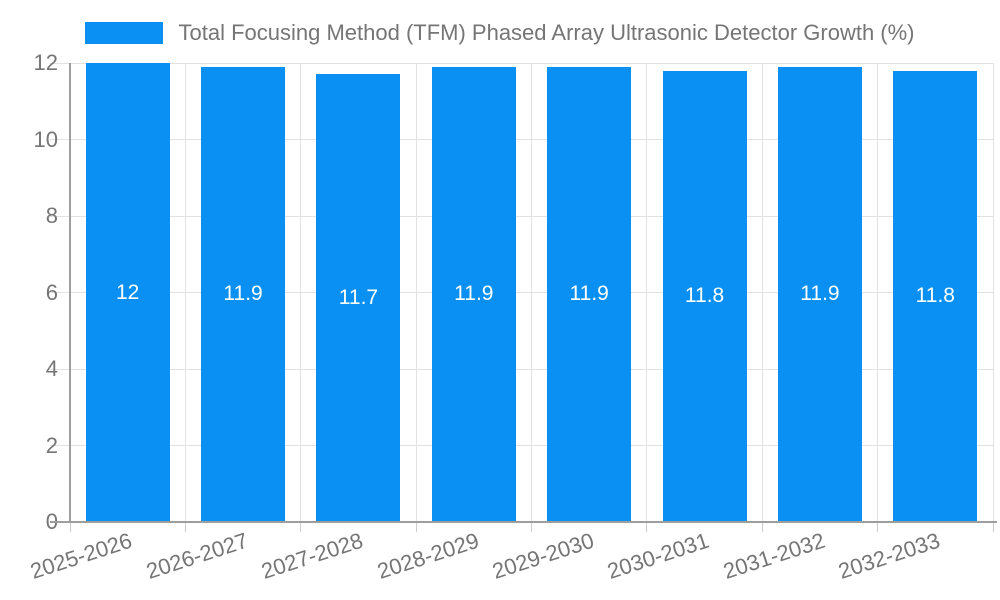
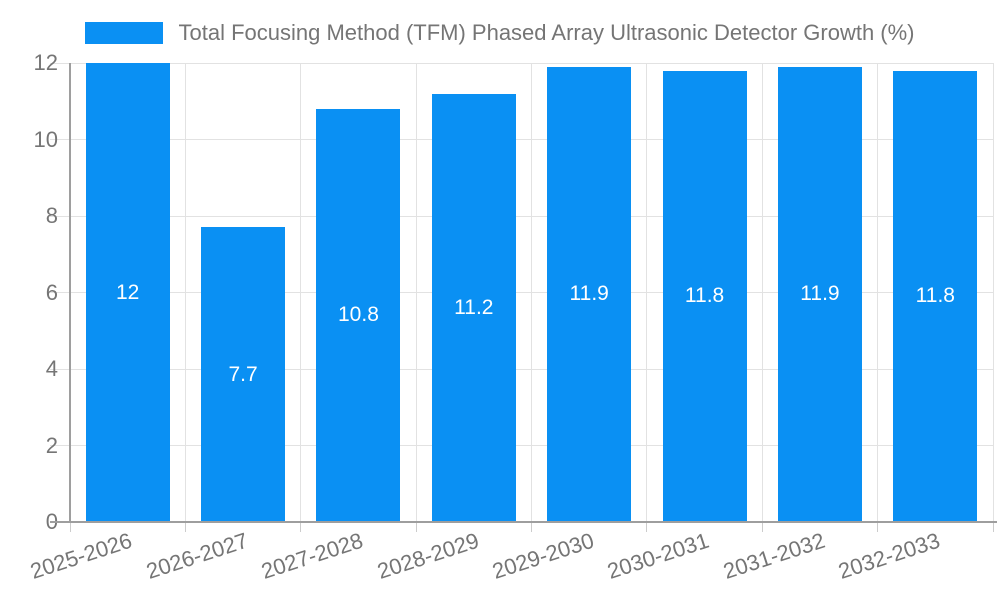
2026-2027: 11.9 -> 7.7
2027-2028: 11.7 -> 10.8
2028-2029: 11.9 -> 11.2
